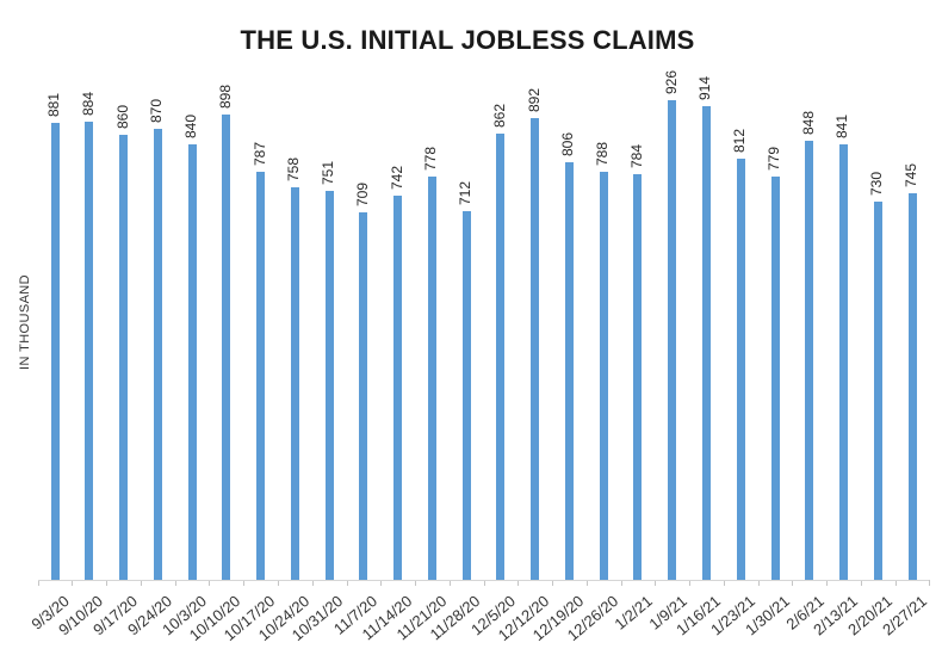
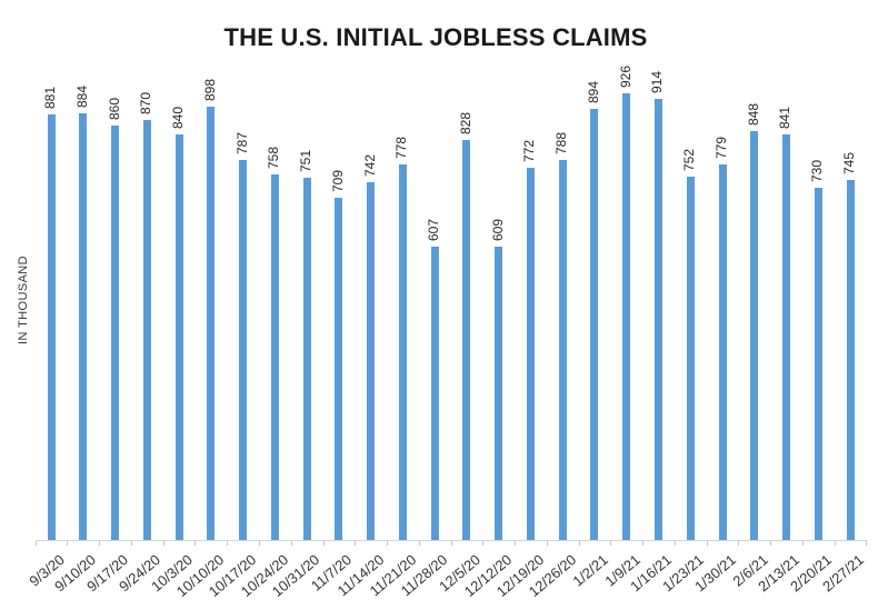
11/28/20: 712 -> 607
12/5/20: 862 -> 828
12/12/20: 892 -> 609
12/19/20: 806 -> 772
1/2/21: 784 -> 894
1/23/21: 812 -> 752
